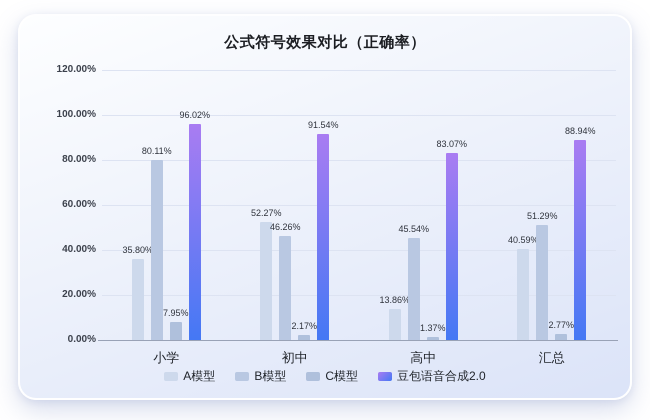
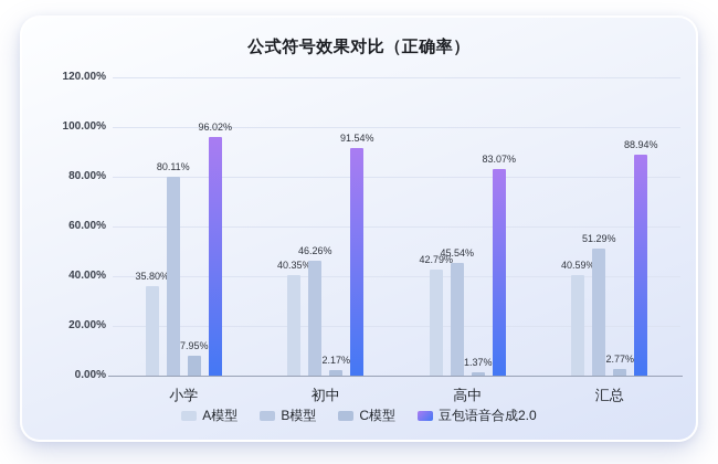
A模型/初中: 52.27% -> 40.35%
A模型/高中: 13.86% -> 42.79%
